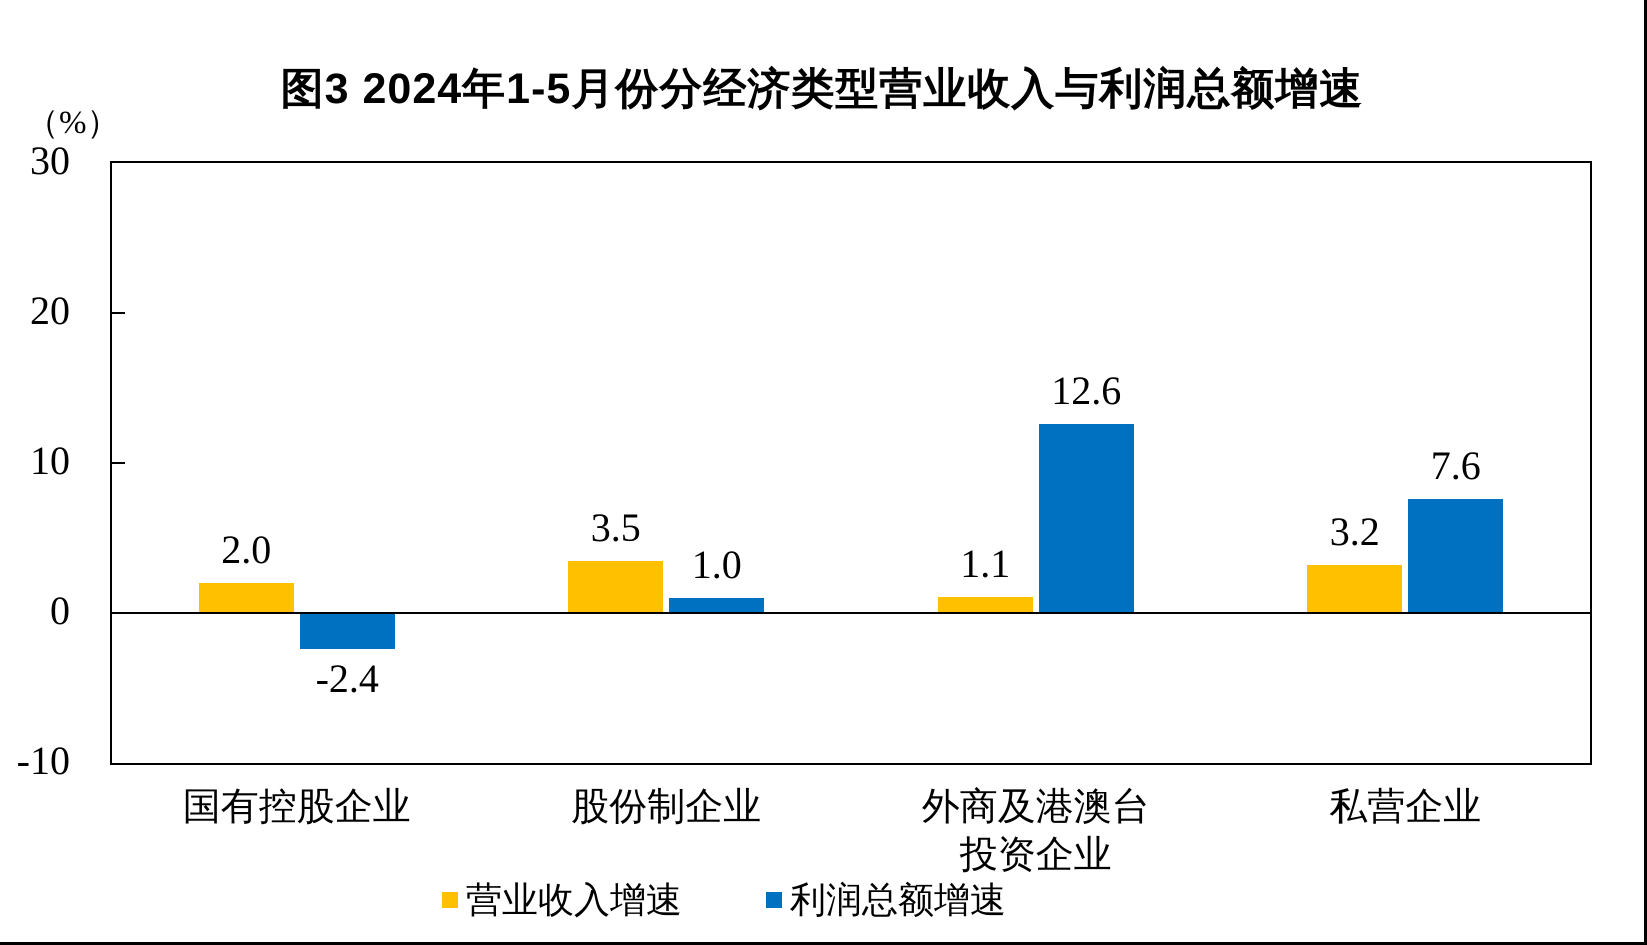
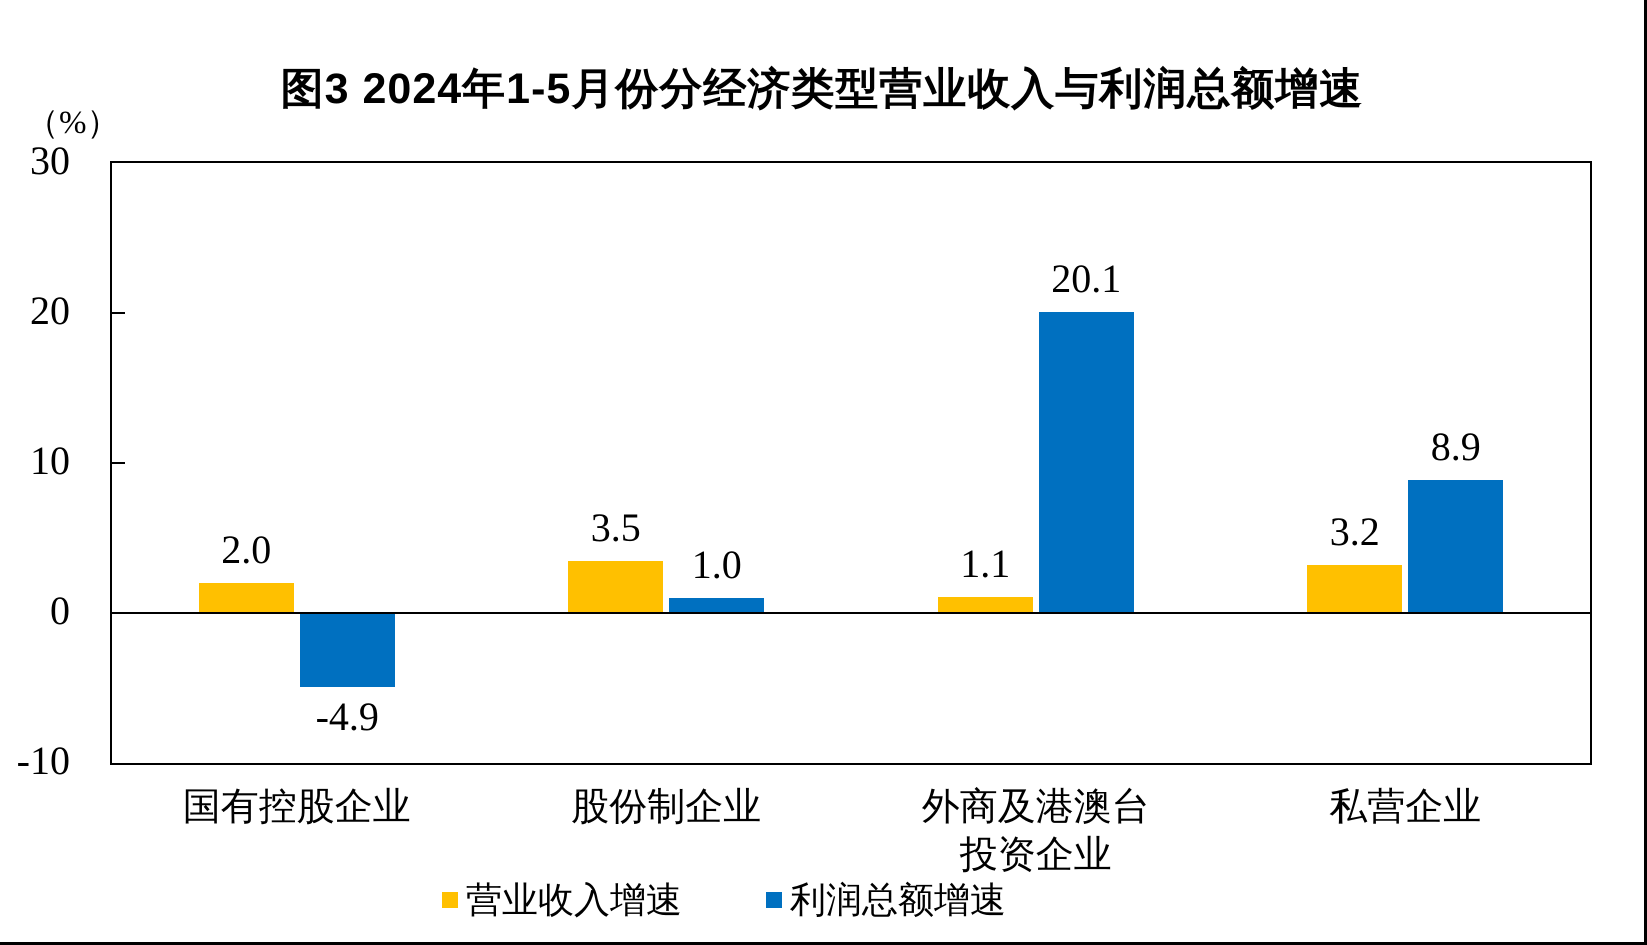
利润总额增速/国有控股企业: -2.4 -> -4.9
利润总额增速/外商及港澳台 投资企业: 12.6 -> 20.1
利润总额增速/私营企业: 7.6 -> 8.9
